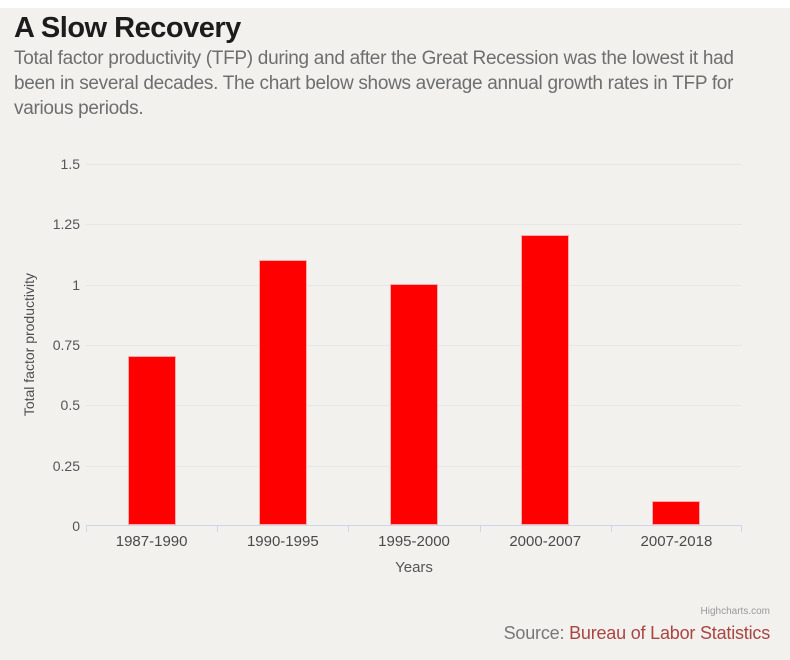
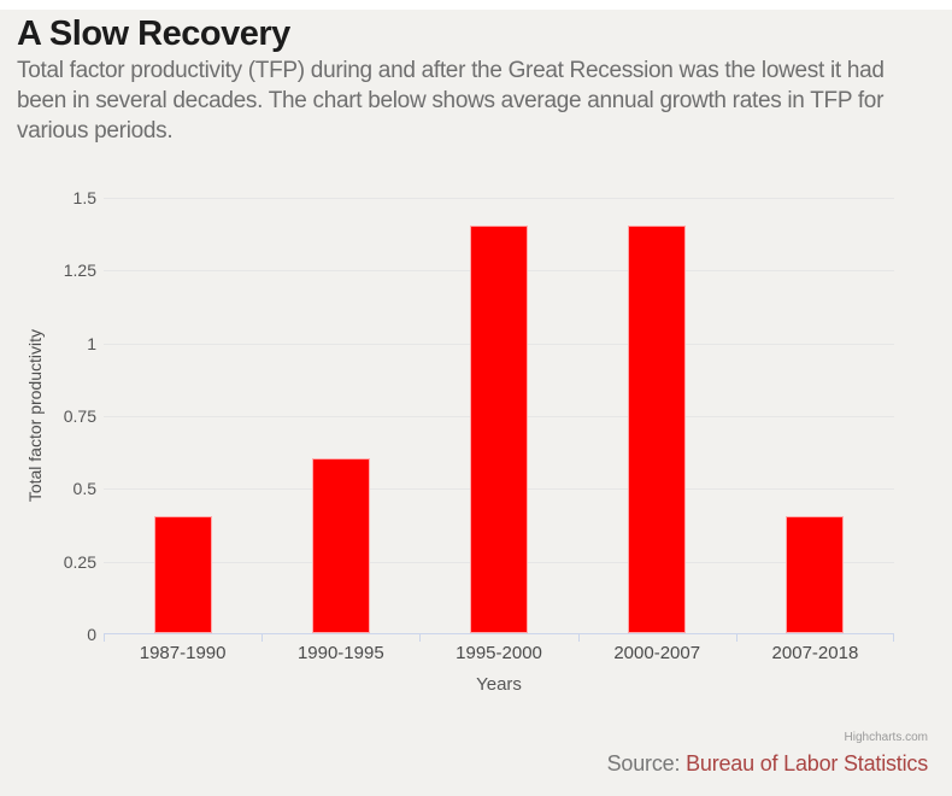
1987-1990: 0.7 -> 0.4
1990-1995: 1.1 -> 0.6
1995-2000: 1.0 -> 1.4
2000-2007: 1.2 -> 1.4
2007-2018: 0.1 -> 0.4
